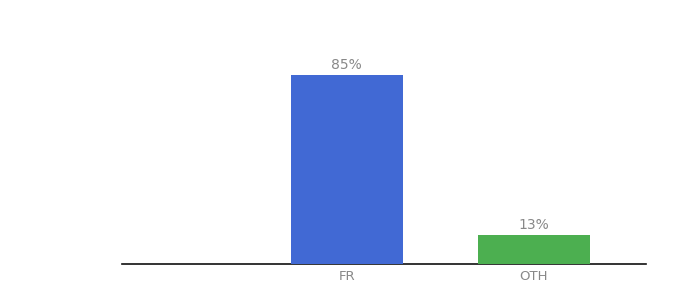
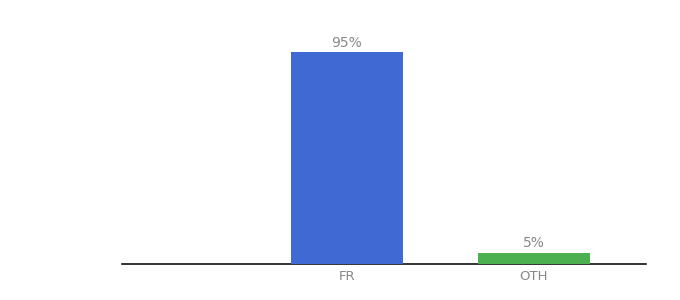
FR: 85% -> 95%
OTH: 13% -> 5%
